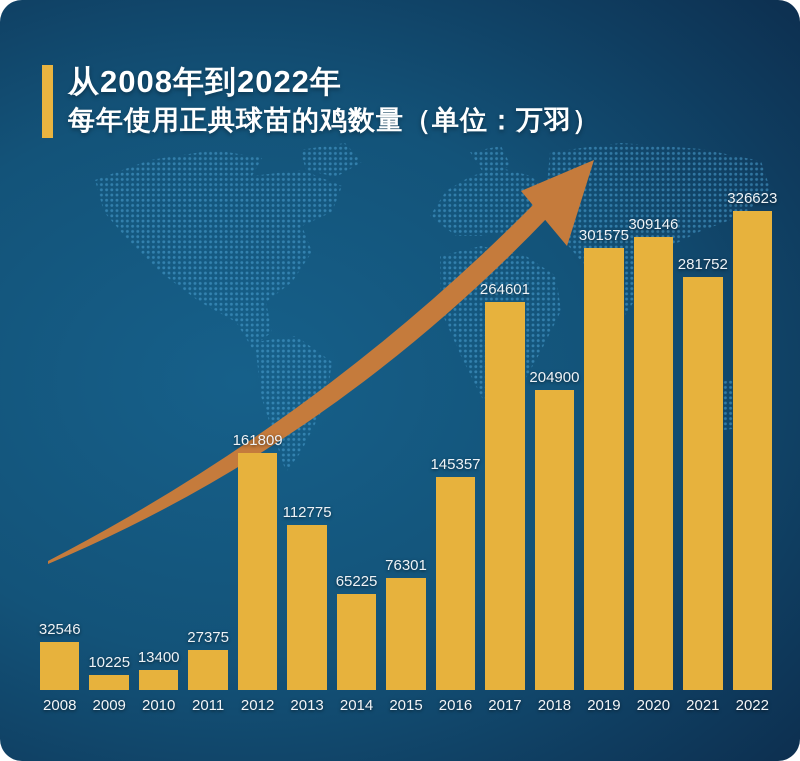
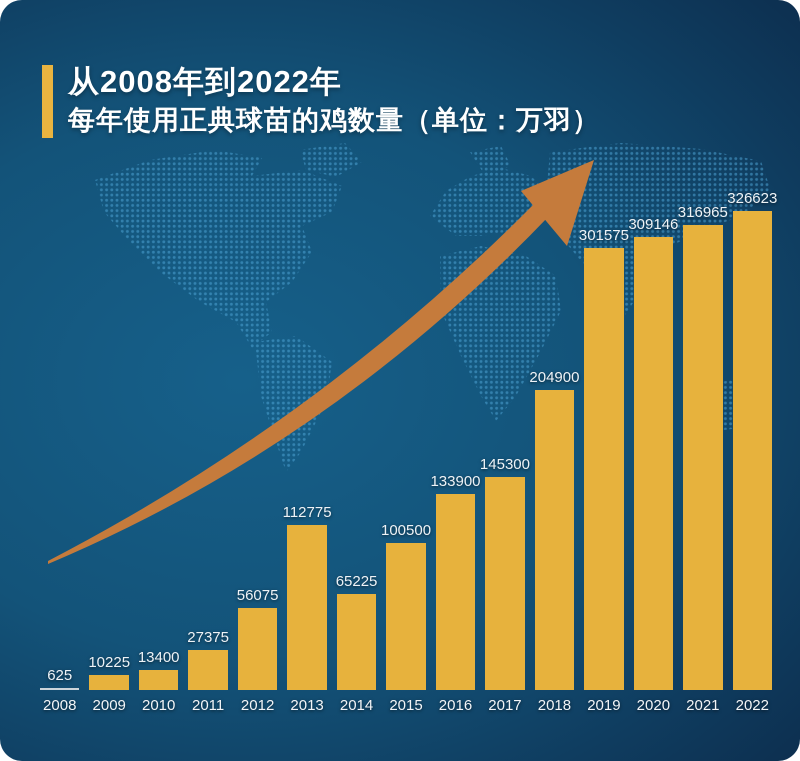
2008: 32546 -> 625
2012: 161809 -> 56075
2015: 76301 -> 100500
2016: 145357 -> 133900
2017: 264601 -> 145300
2021: 281752 -> 316965
